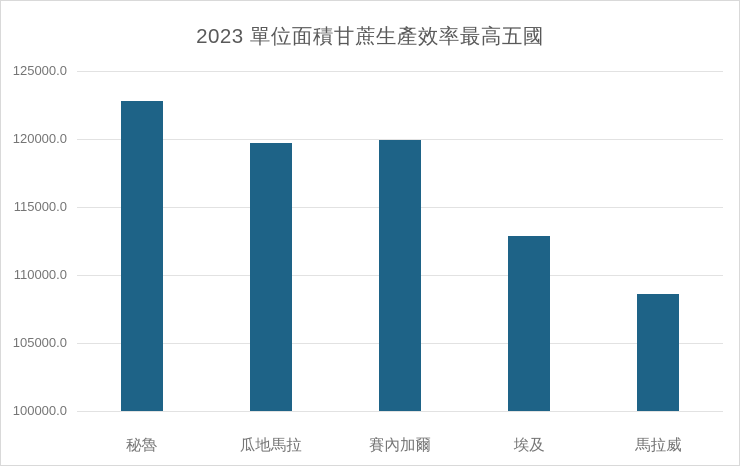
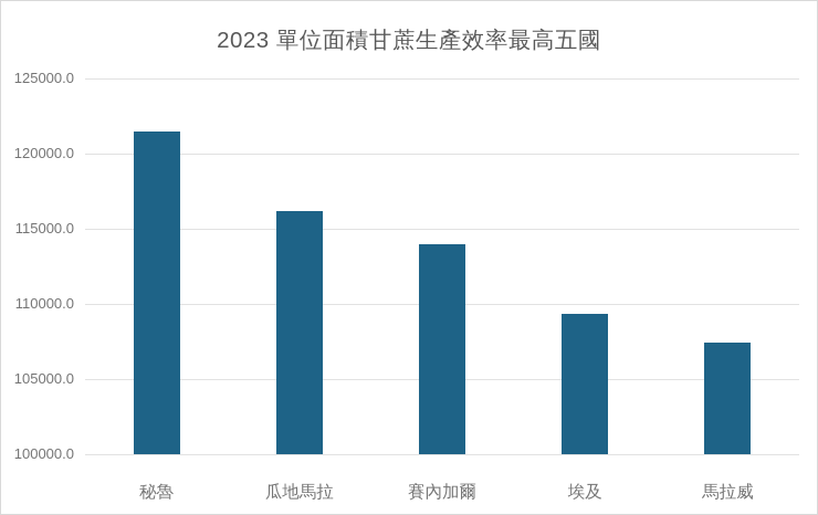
秘魯: 122800 -> 121400
瓜地馬拉: 119700 -> 116200
賽內加爾: 119900 -> 114000
埃及: 112900 -> 109400
馬拉威: 108600 -> 107400
